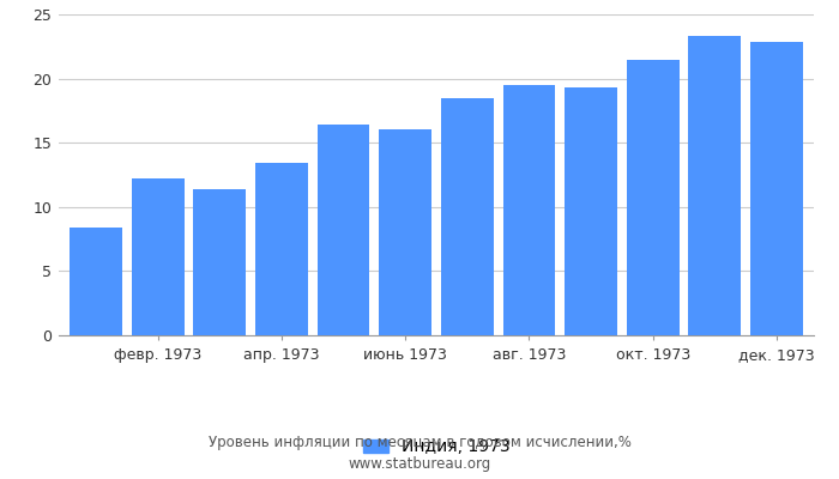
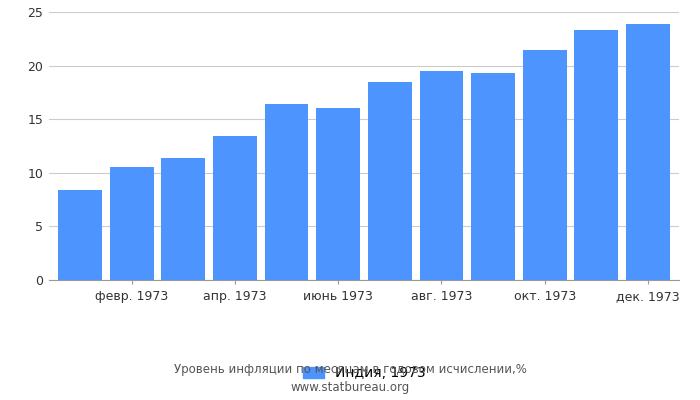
февр. 1973: 12.2 -> 10.5
дек. 1973: 22.9 -> 23.9
